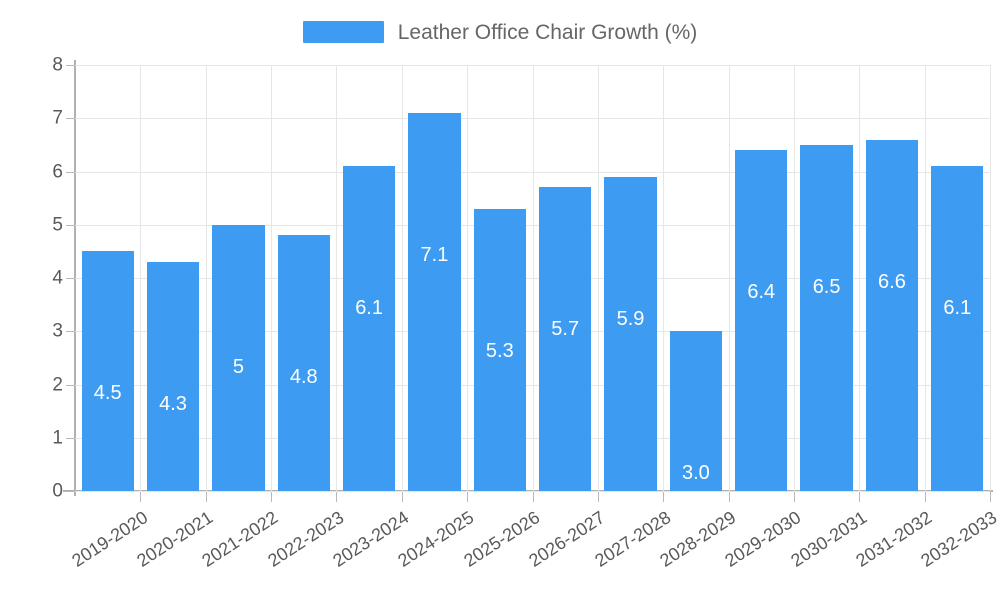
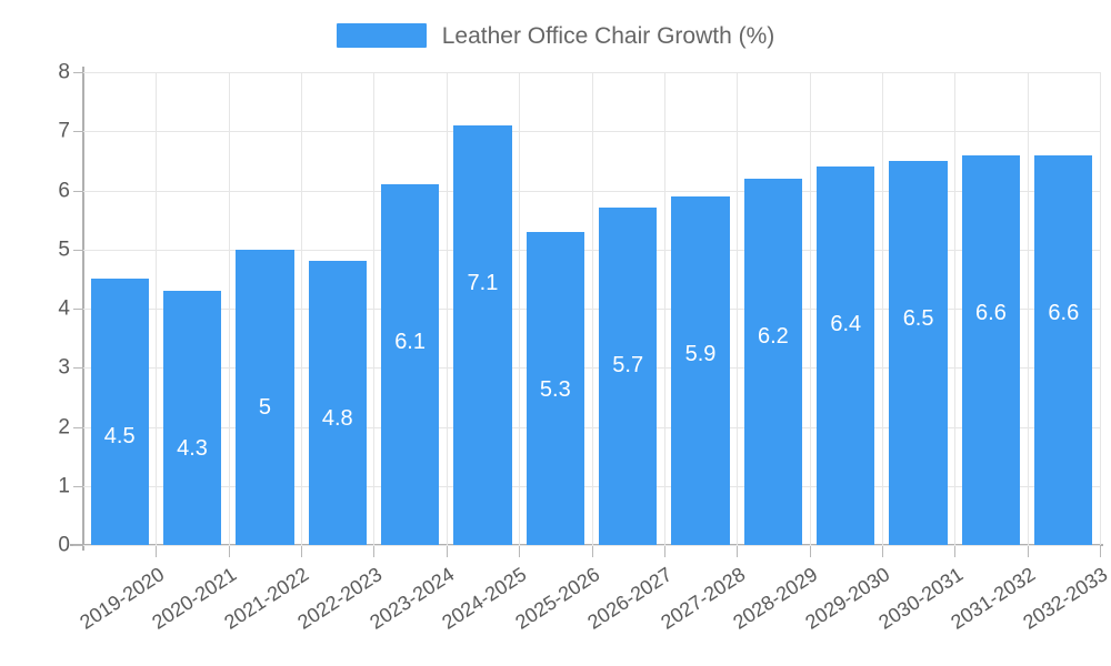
2028-2029: 3.0 -> 6.2
2032-2033: 6.1 -> 6.6
